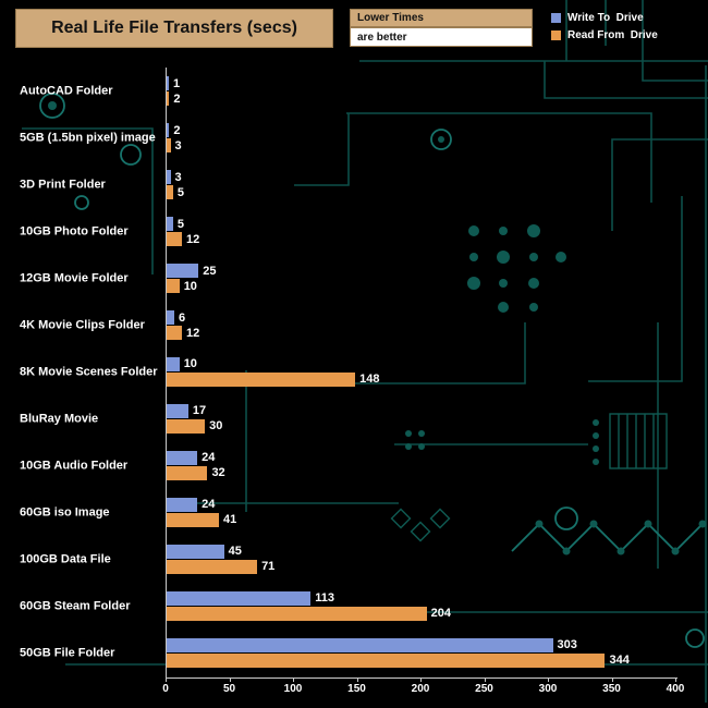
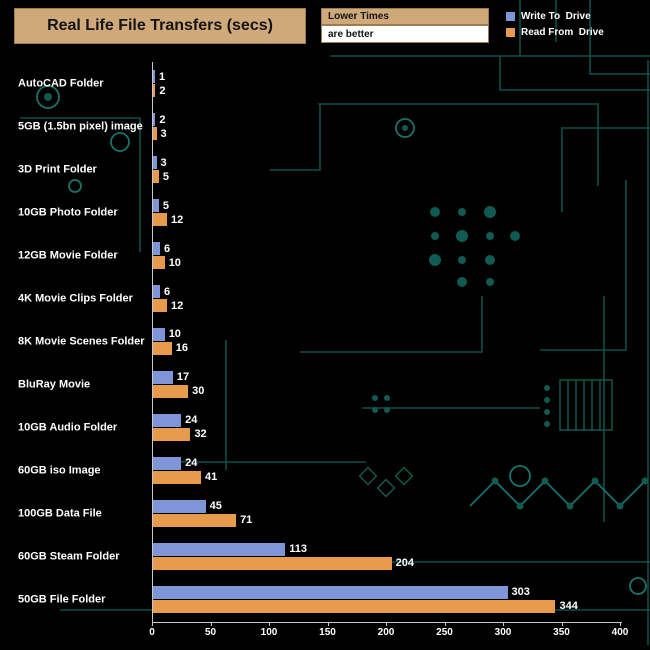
Write To Drive/12GB Movie Folder: 25 -> 6
Read From Drive/8K Movie Scenes Folder: 148 -> 16
